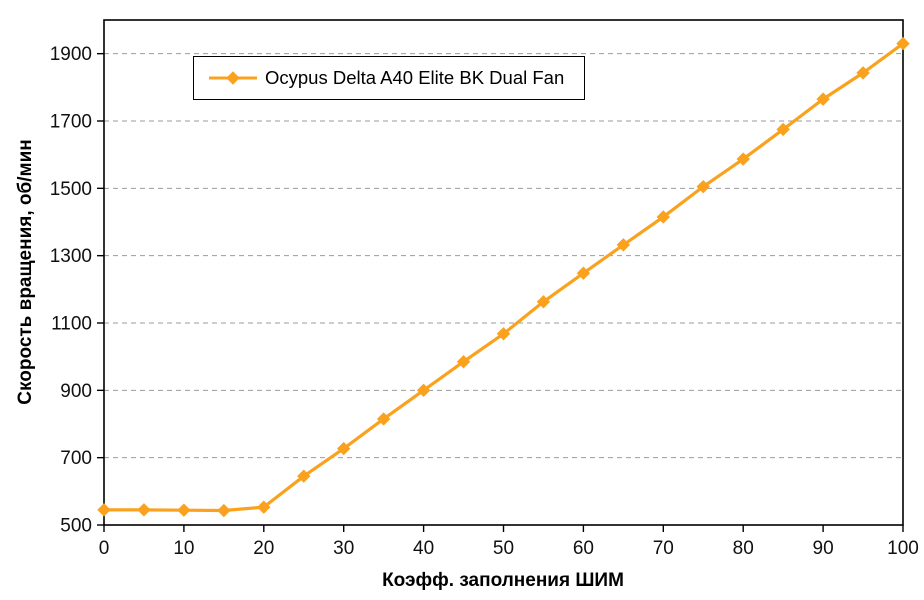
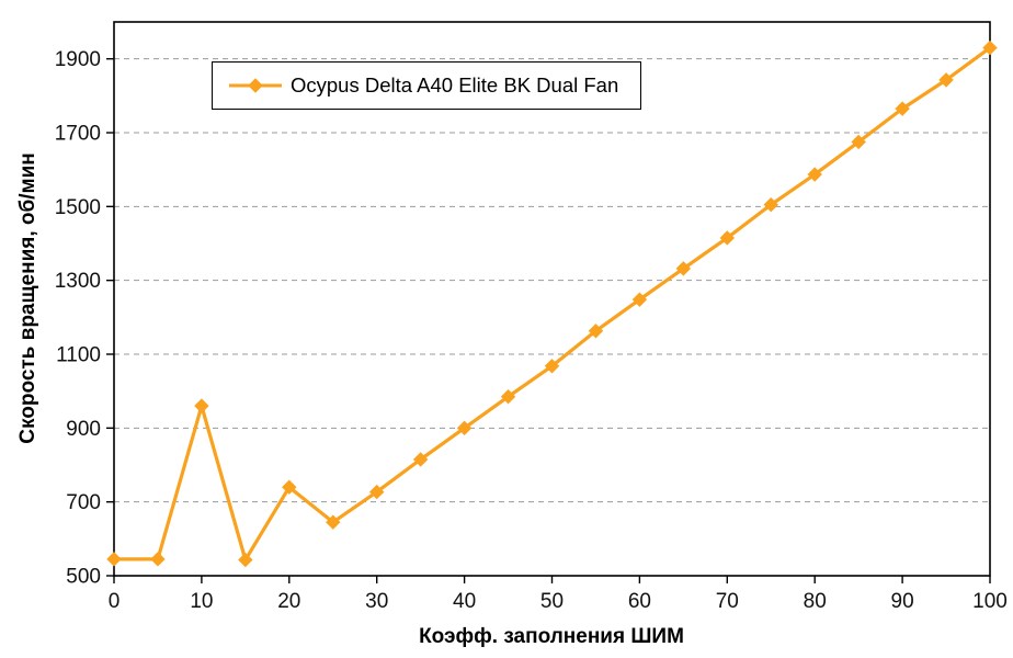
10: 540 -> 960
20: 550 -> 740
